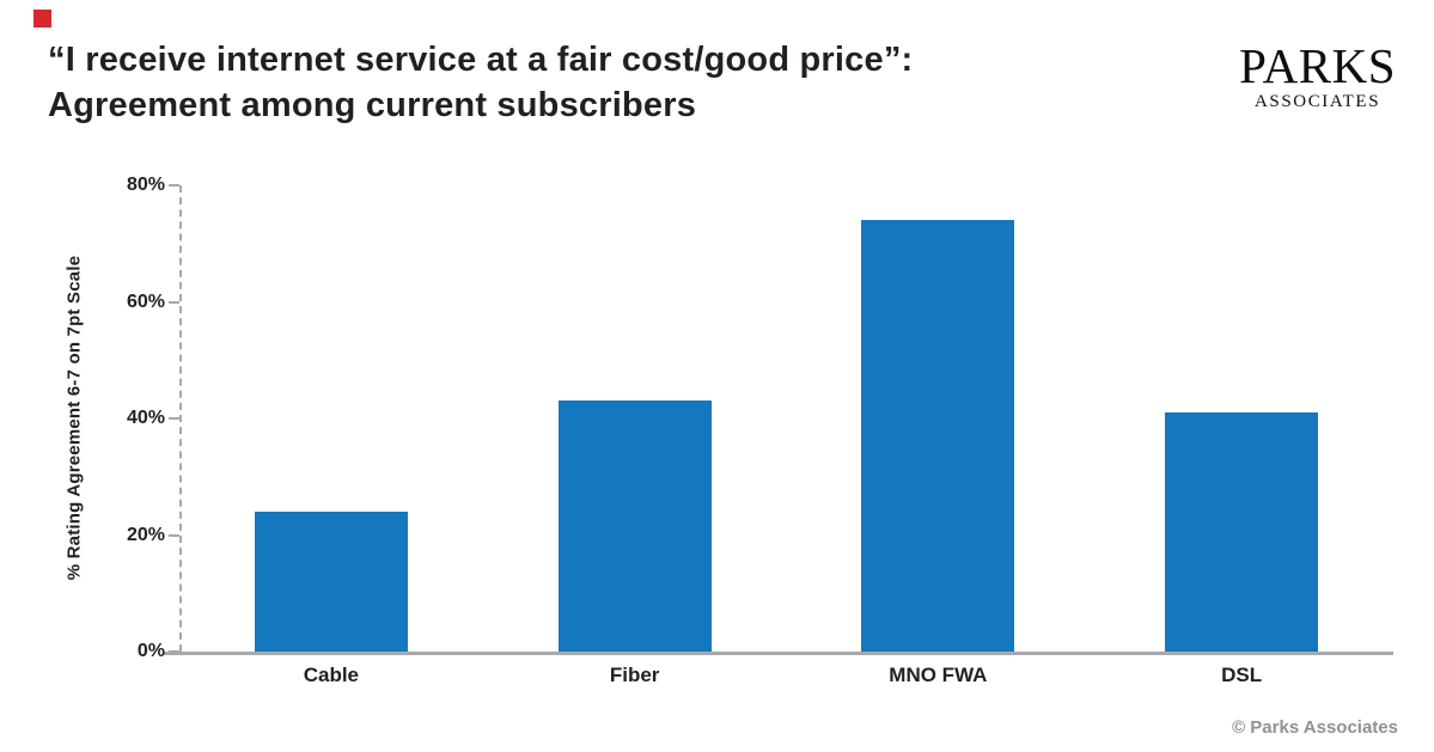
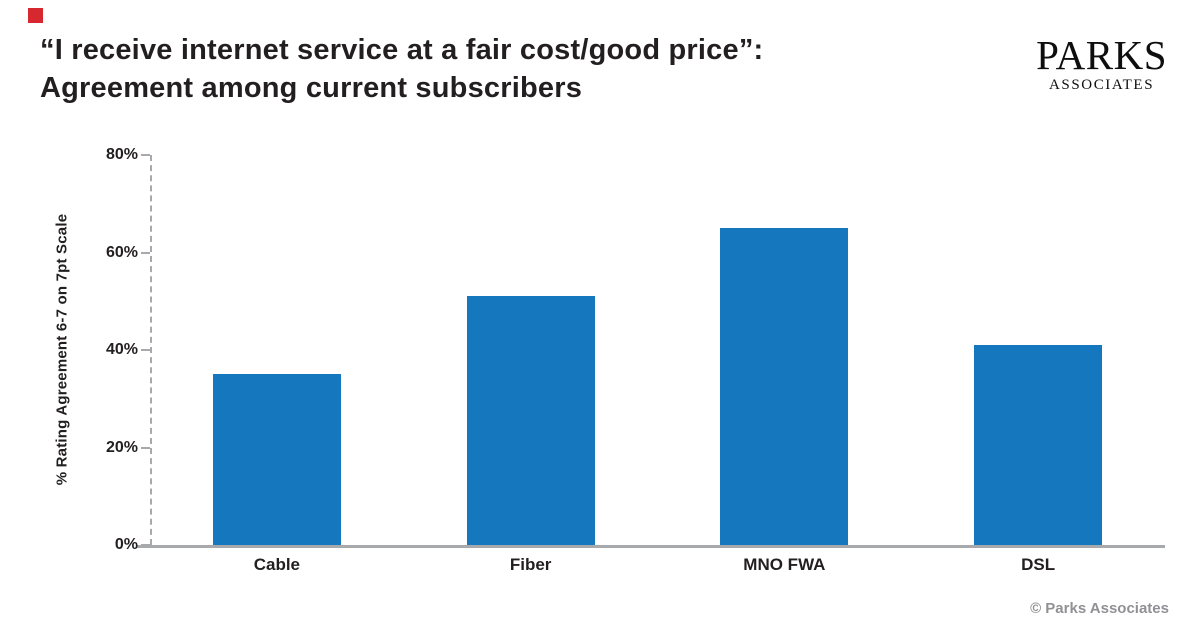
Cable: 24% -> 35%
Fiber: 43% -> 51%
MNO FWA: 74% -> 65%
